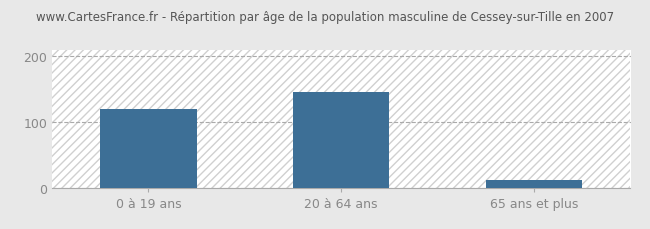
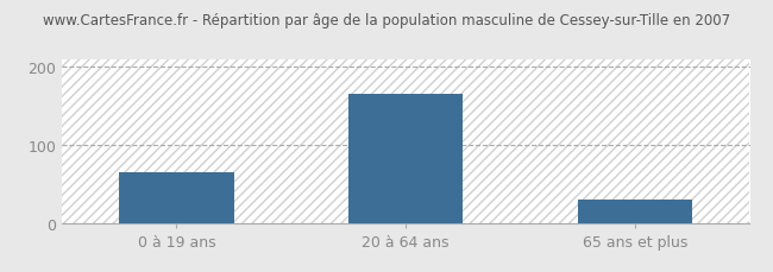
0 à 19 ans: 120 -> 65
20 à 64 ans: 146 -> 165
65 ans et plus: 12 -> 30
